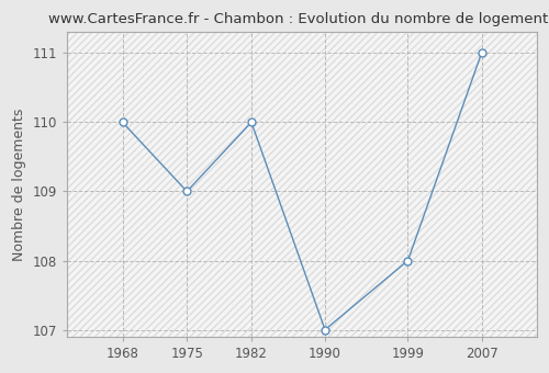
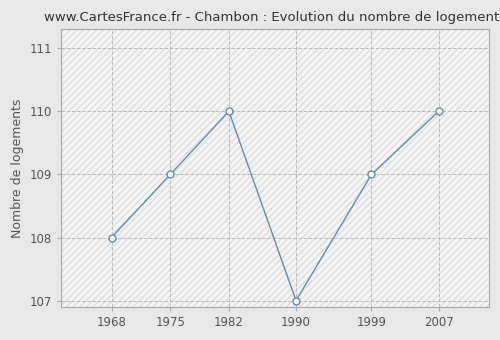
1968: 110 -> 108
1999: 108 -> 109
2007: 111 -> 110
